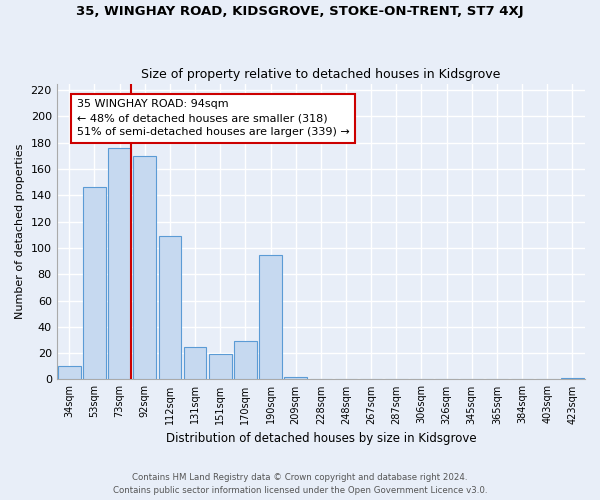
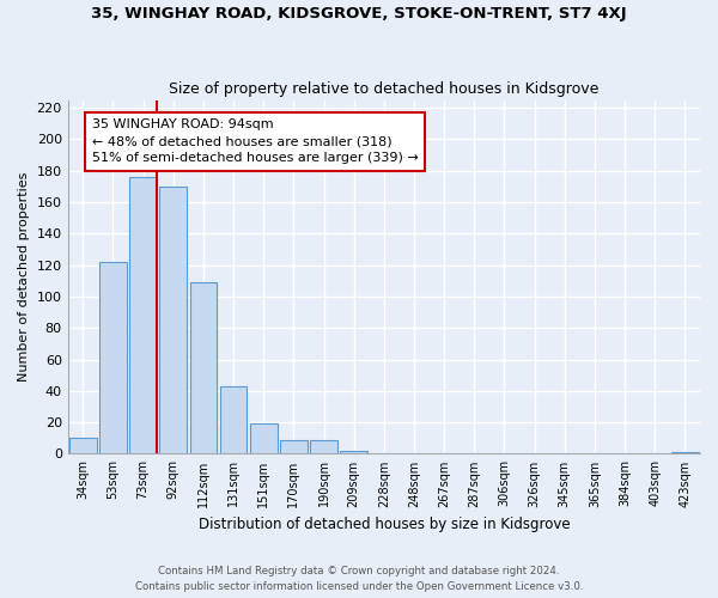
53sqm: 146 -> 122
131sqm: 25 -> 43
170sqm: 29 -> 9
190sqm: 95 -> 9
